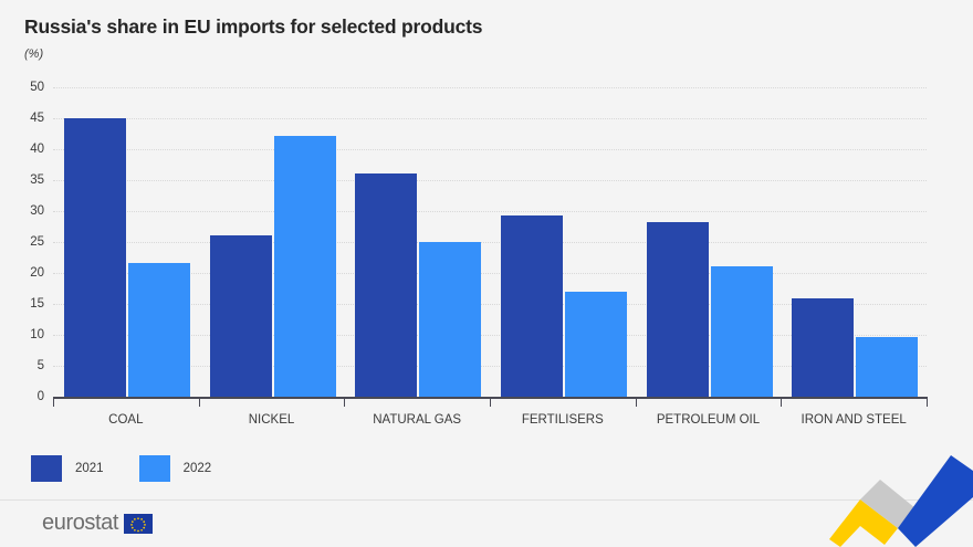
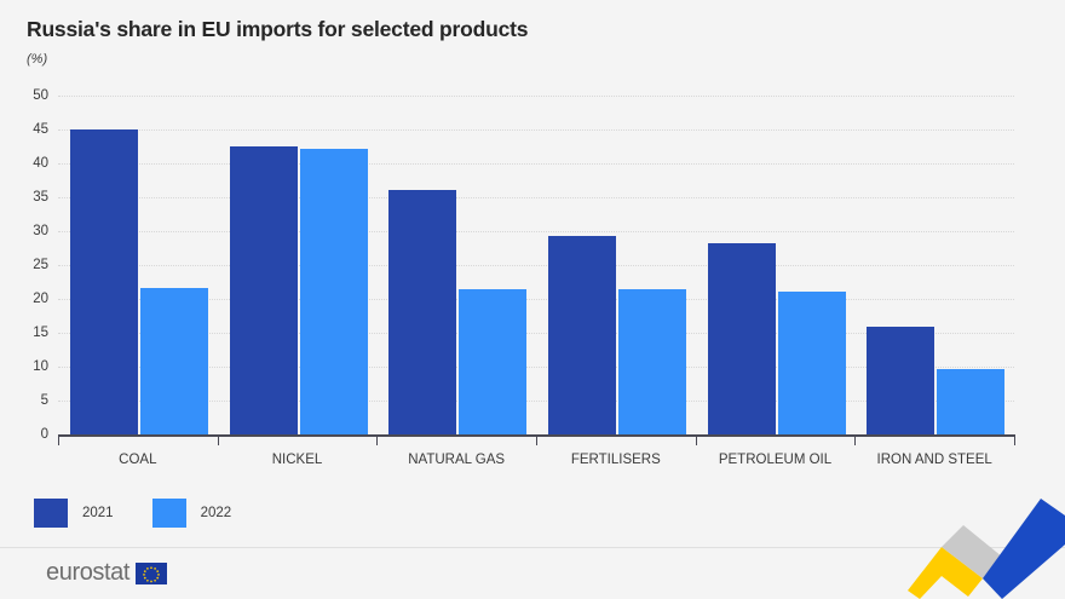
2021/NICKEL: 26 -> 42
2022/NATURAL GAS: 25 -> 21
2022/FERTILISERS: 17 -> 22
